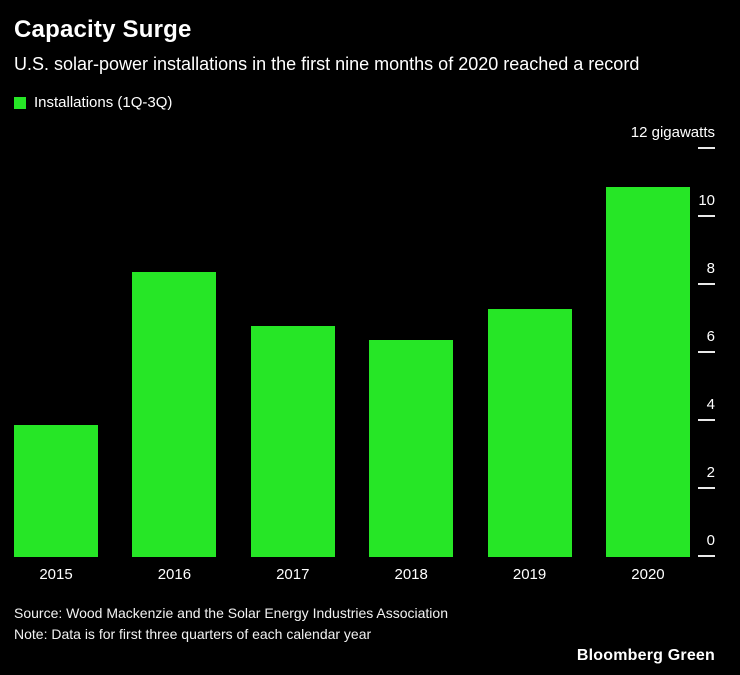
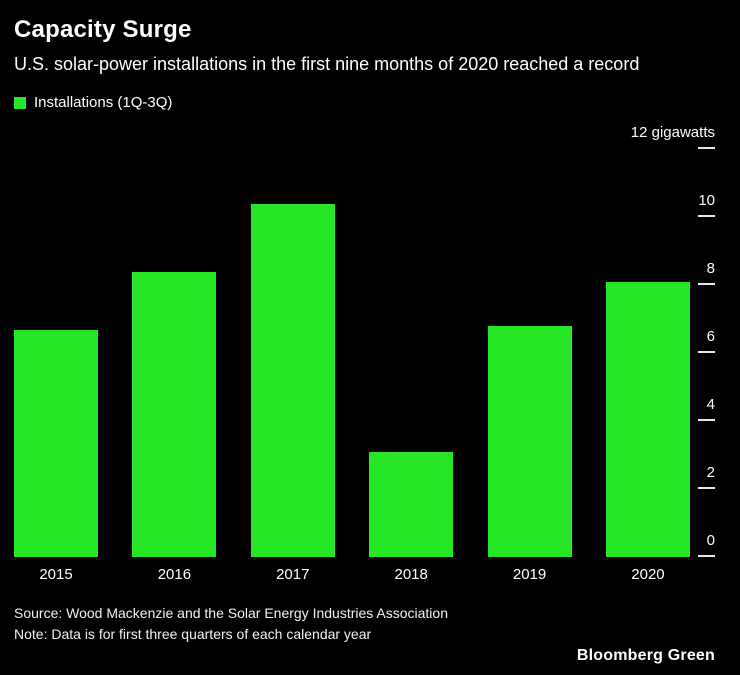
2015: 3.9 -> 6.7
2017: 6.8 -> 10.4
2018: 6.4 -> 3.1
2019: 7.3 -> 6.8
2020: 10.9 -> 8.1
